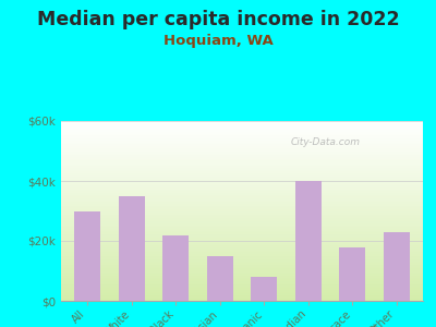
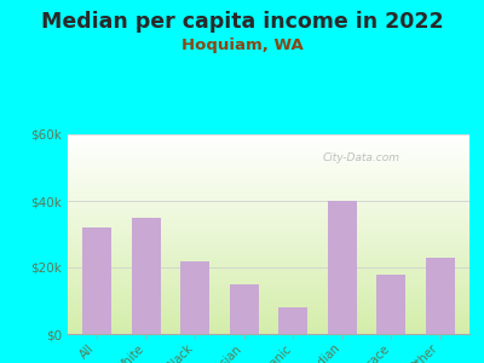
All: $30k -> $32k
